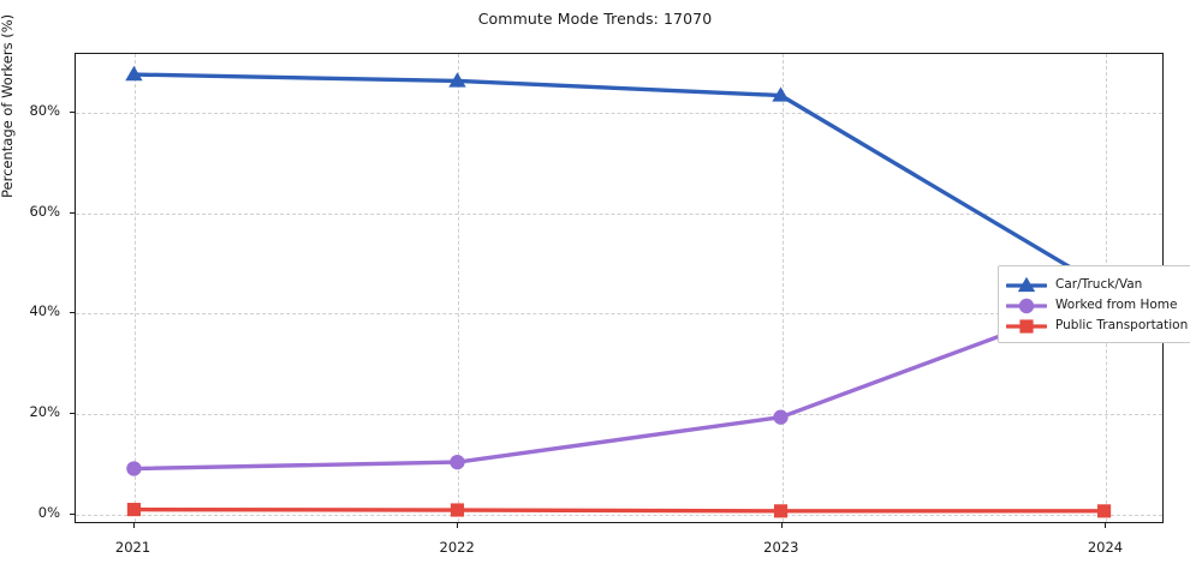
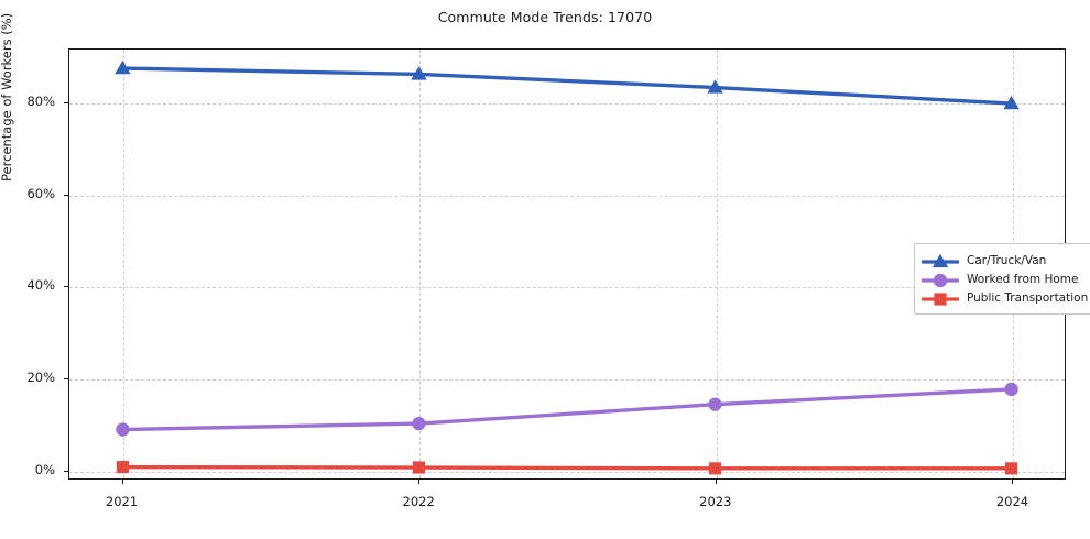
Worked from Home/2023: 19% -> 14%
Car/Truck/Van/2024: 45% -> 80%
Worked from Home/2024: 43% -> 18%
